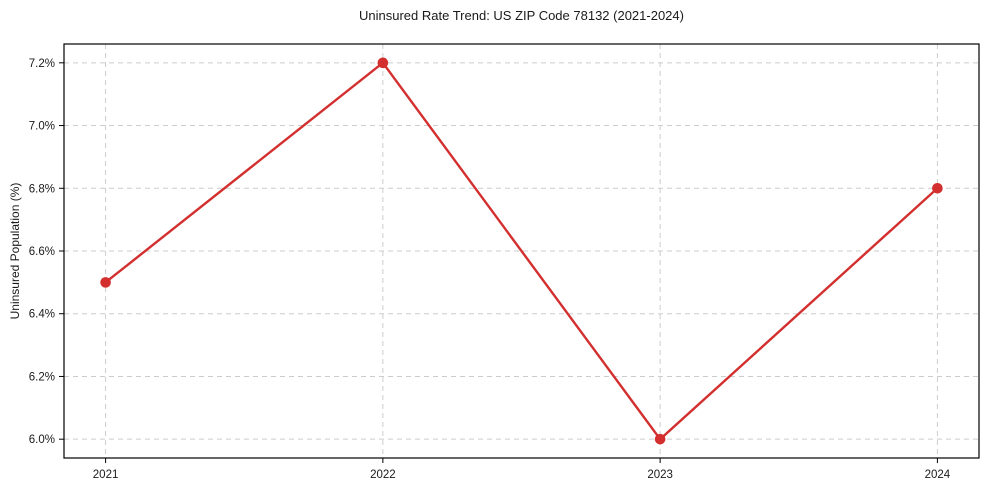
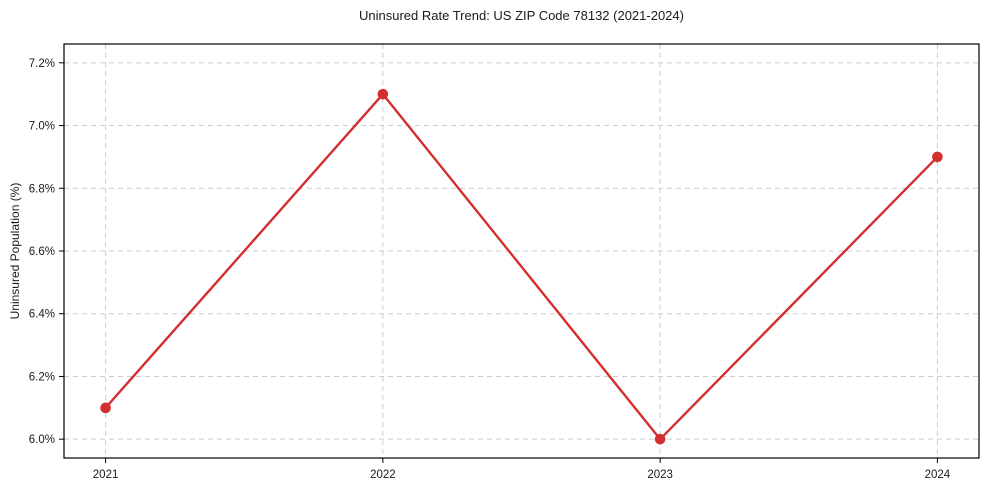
2021: 6.5% -> 6.1%
2022: 7.2% -> 7.1%
2024: 6.8% -> 6.9%
